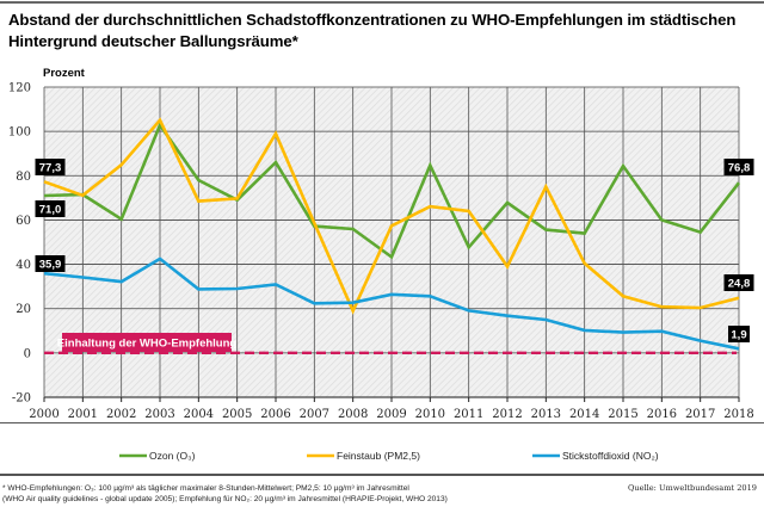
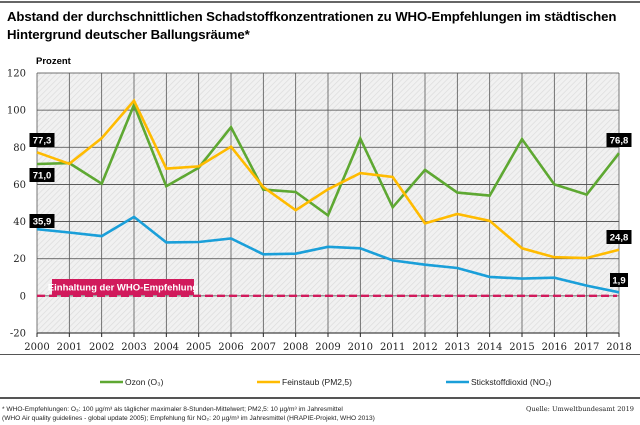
Ozon (O₃)/2004: 78 -> 59
Ozon (O₃)/2006: 86 -> 91
Feinstaub (PM2,5)/2006: 99 -> 80
Feinstaub (PM2,5)/2008: 19 -> 46
Feinstaub (PM2,5)/2013: 75 -> 44
